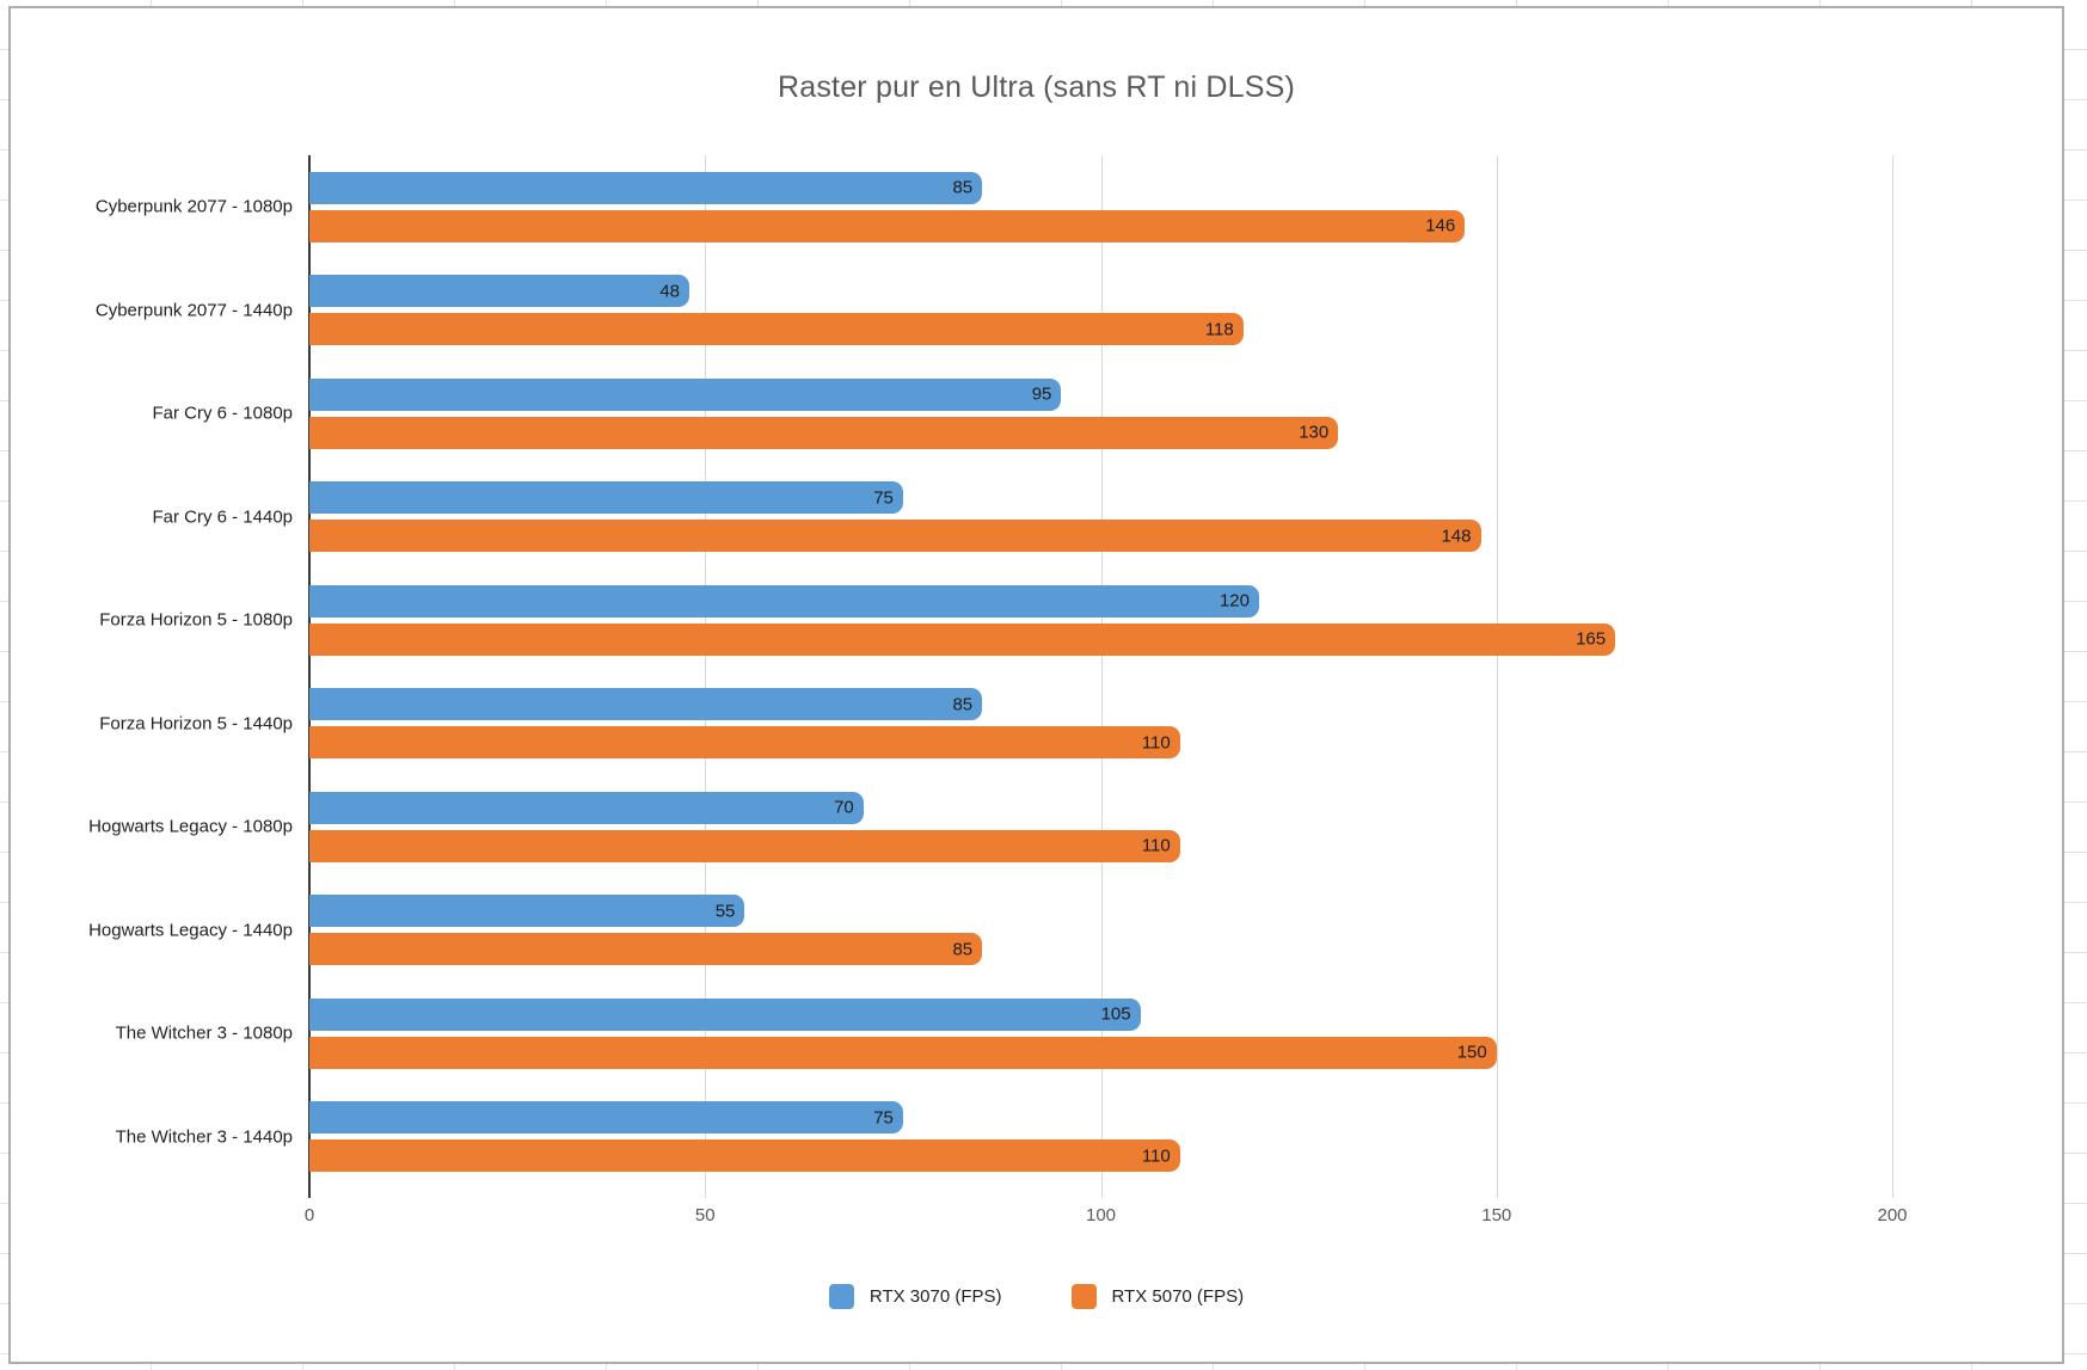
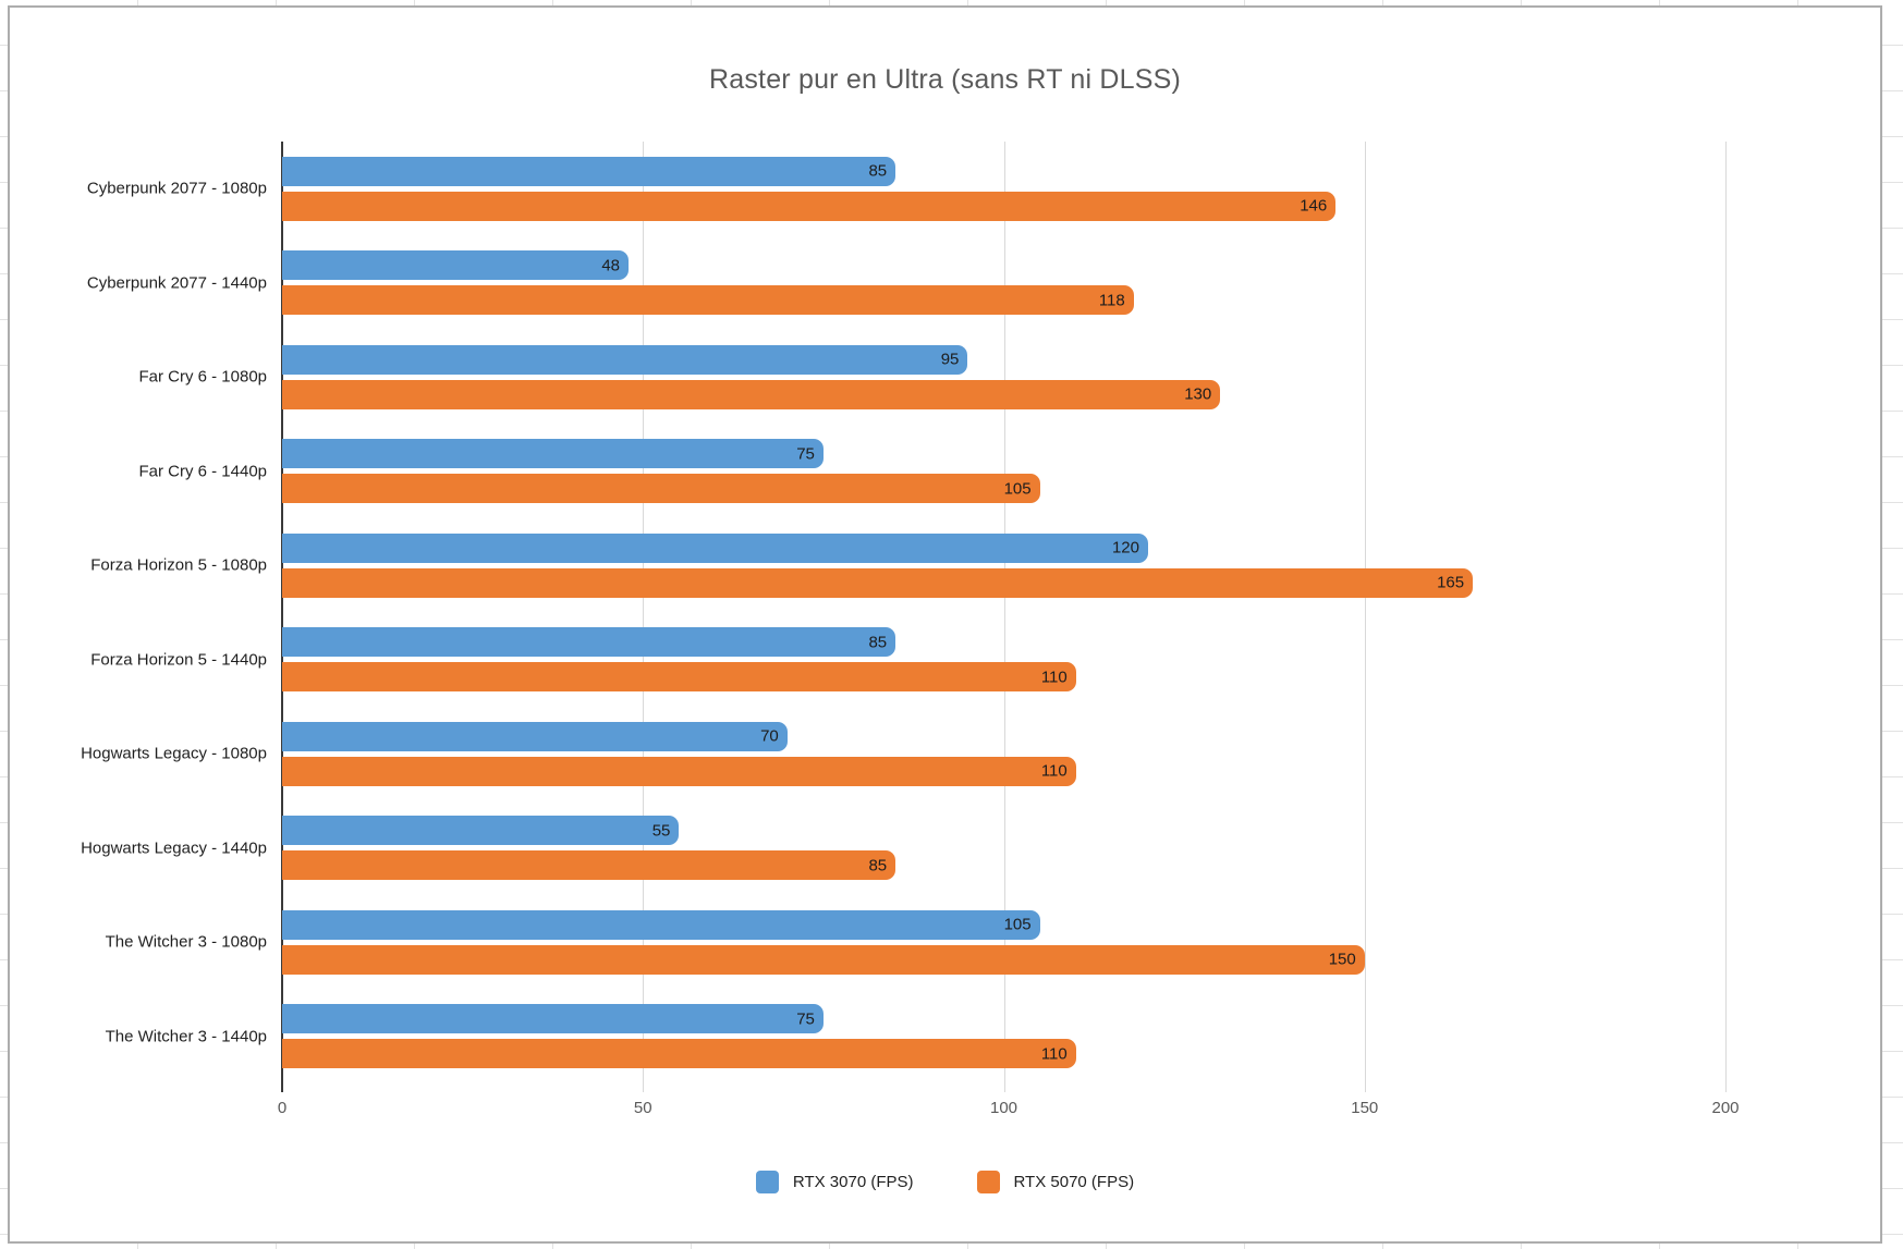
RTX 5070 (FPS)/Far Cry 6 - 1440p: 148 -> 105
